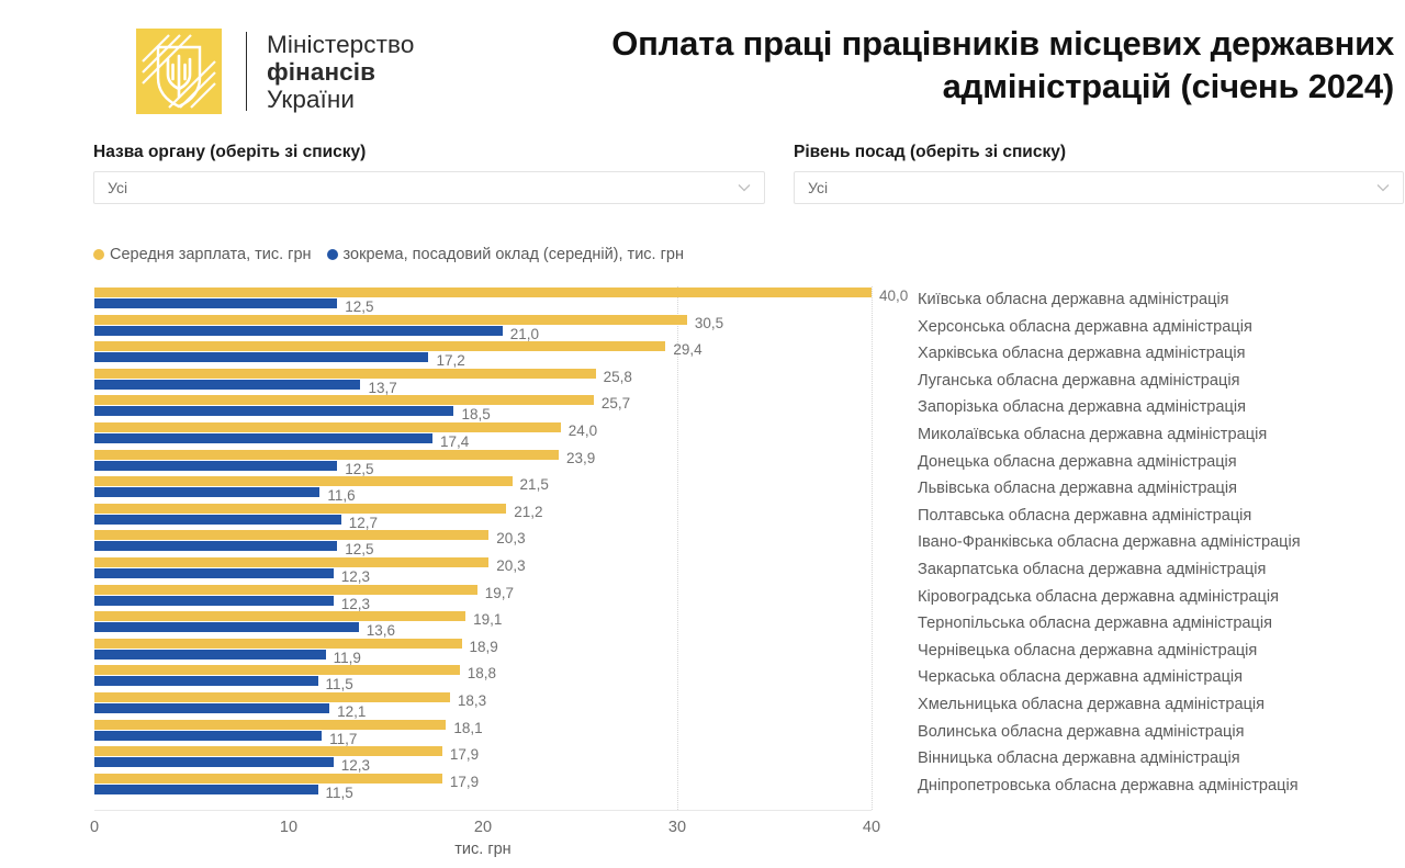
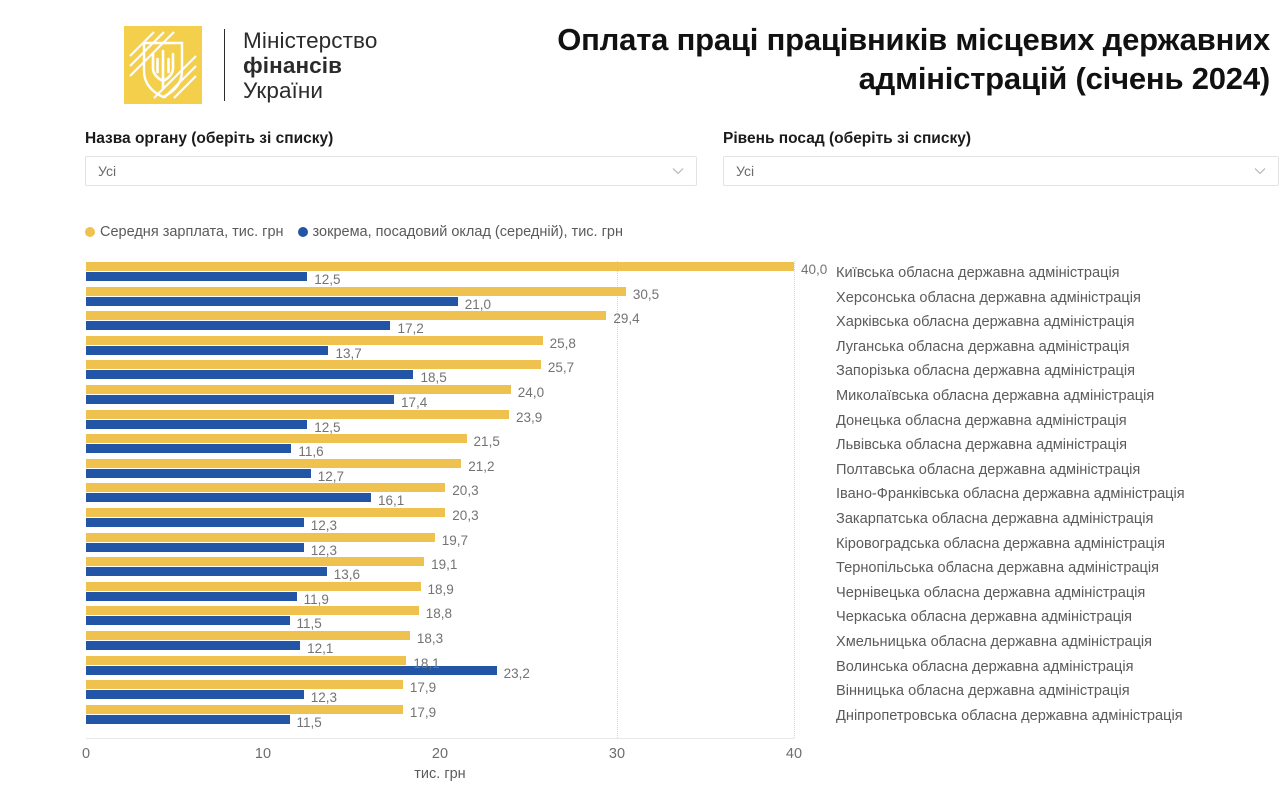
зокрема, посадовий оклад (середній), тис. грн/Івано-Франківська обласна державна адміністрація: 12,5 -> 16,1
зокрема, посадовий оклад (середній), тис. грн/Волинська обласна державна адміністрація: 11,7 -> 23,2
